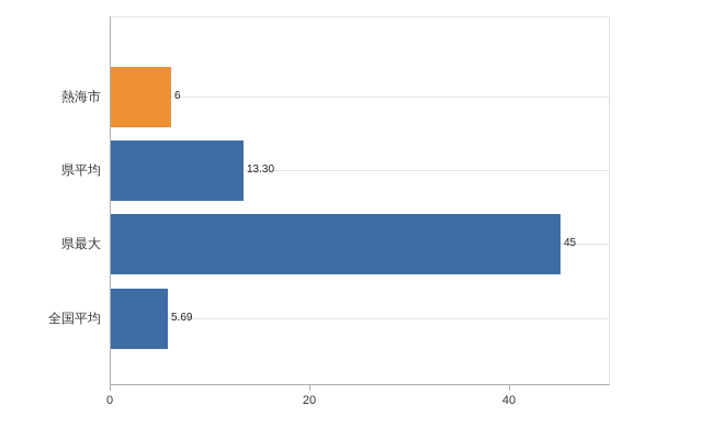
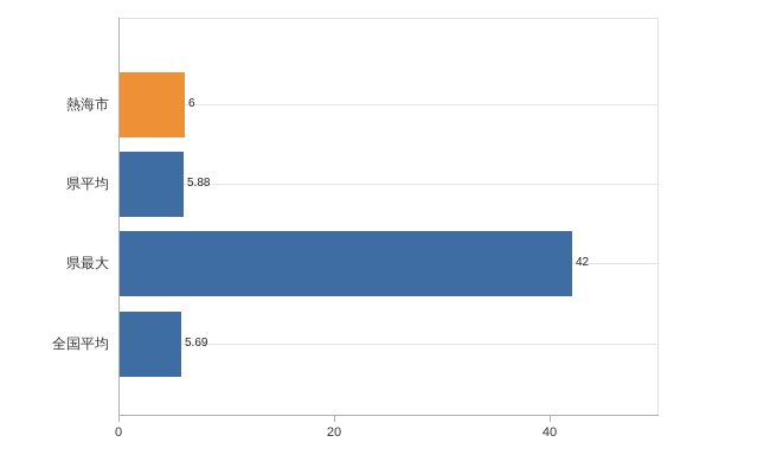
県平均: 13.30 -> 5.88
県最大: 45 -> 42
